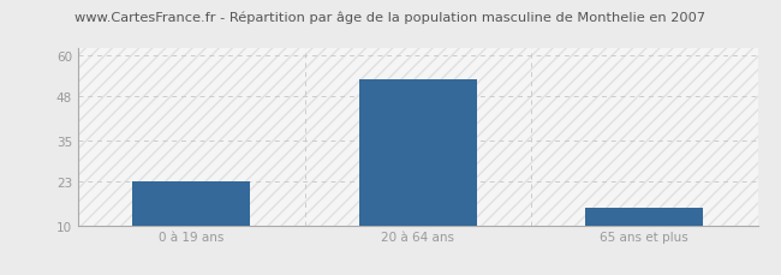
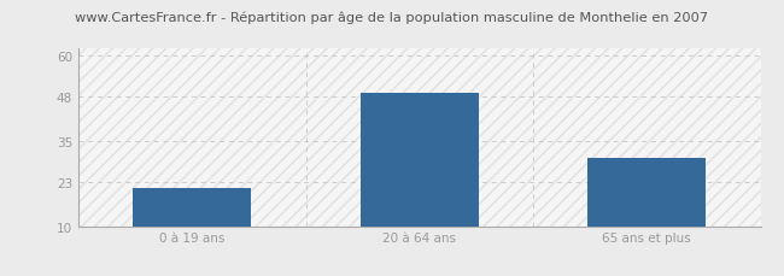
0 à 19 ans: 23 -> 21
20 à 64 ans: 53 -> 49
65 ans et plus: 15 -> 30
